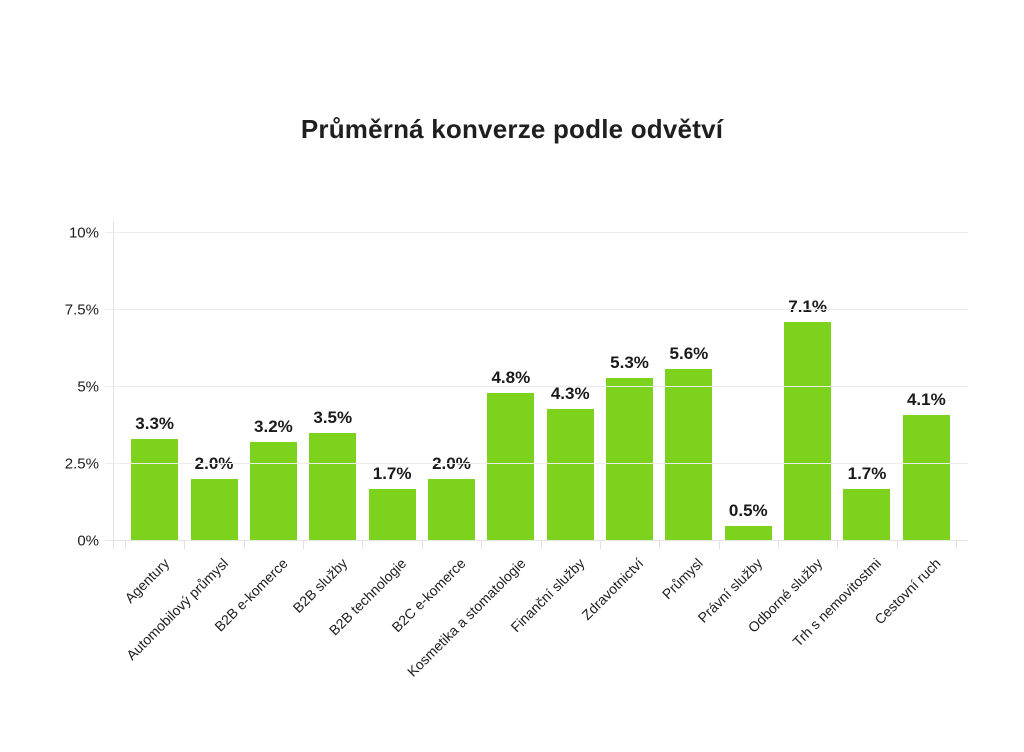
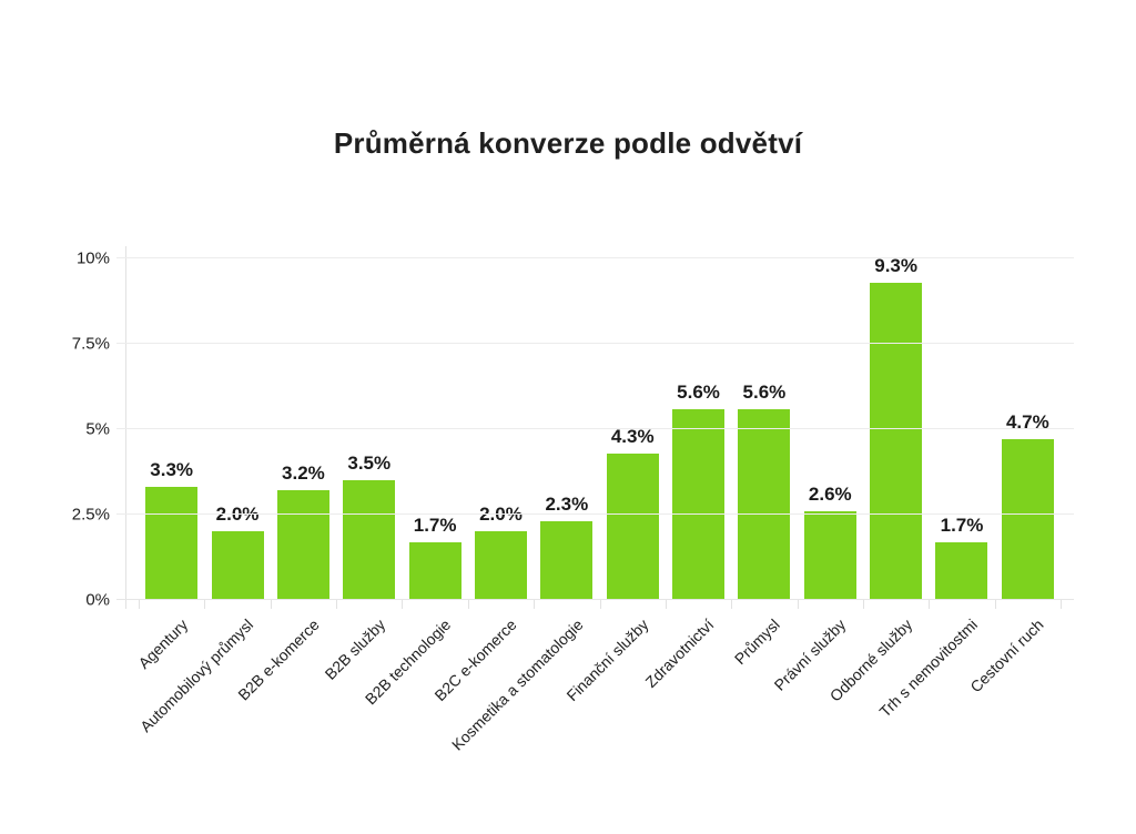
Kosmetika a stomatologie: 4.8% -> 2.3%
Zdravotnictví: 5.3% -> 5.6%
Právní služby: 0.5% -> 2.6%
Odborné služby: 7.1% -> 9.3%
Cestovní ruch: 4.1% -> 4.7%
